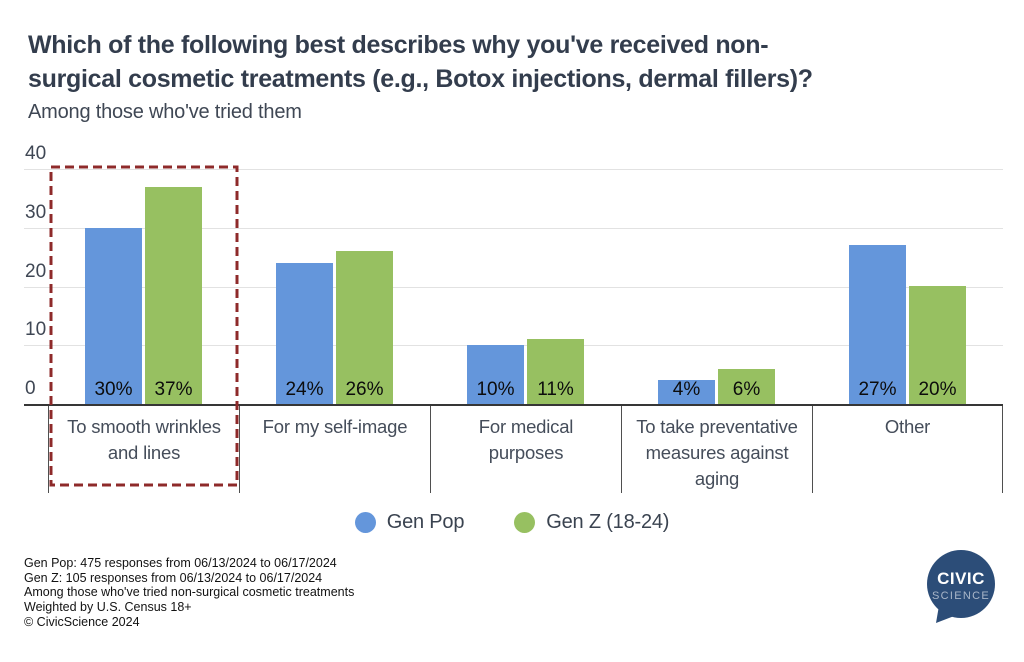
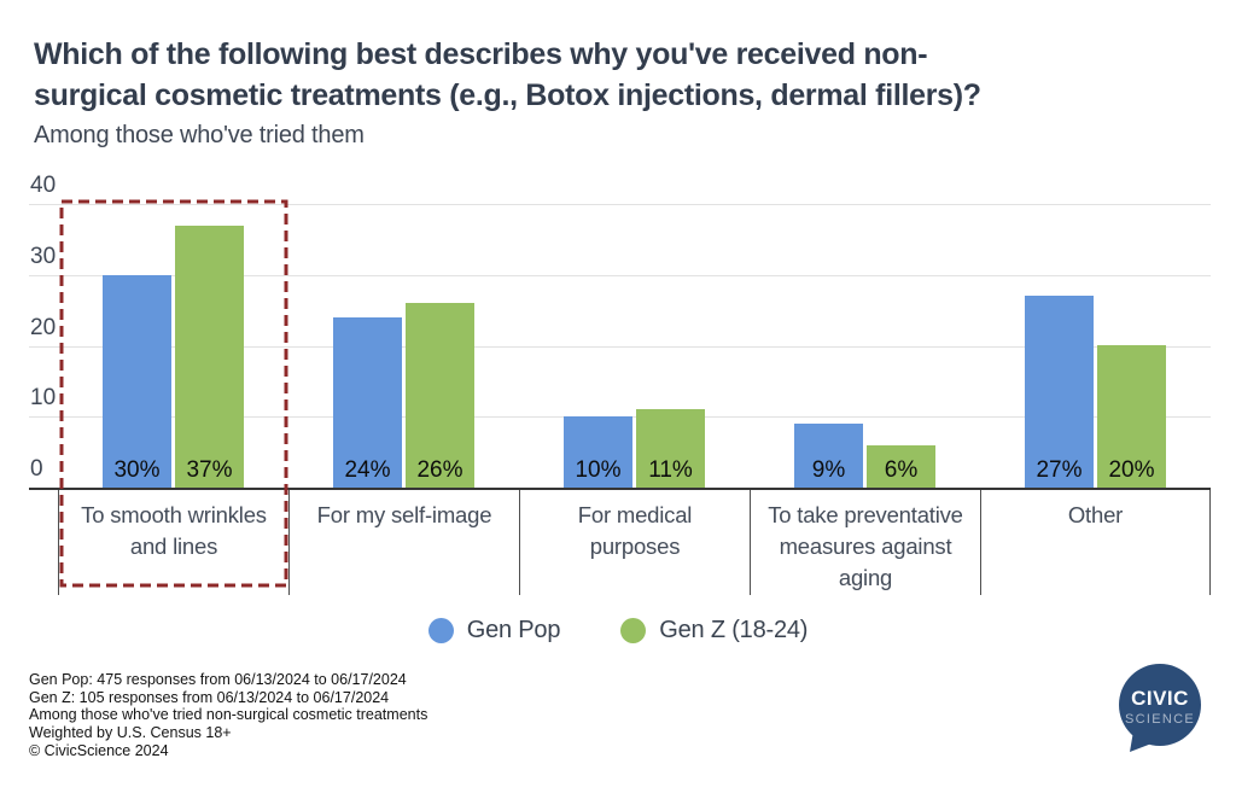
Gen Pop/To take preventative measures against aging: 4% -> 9%
